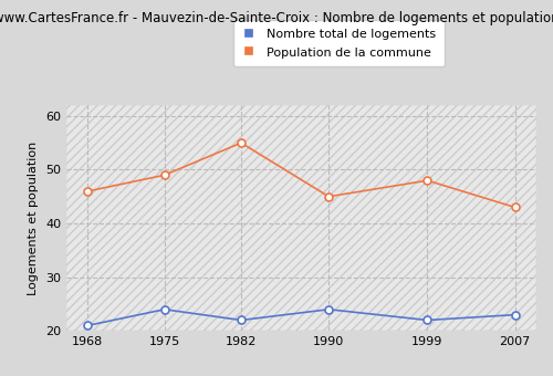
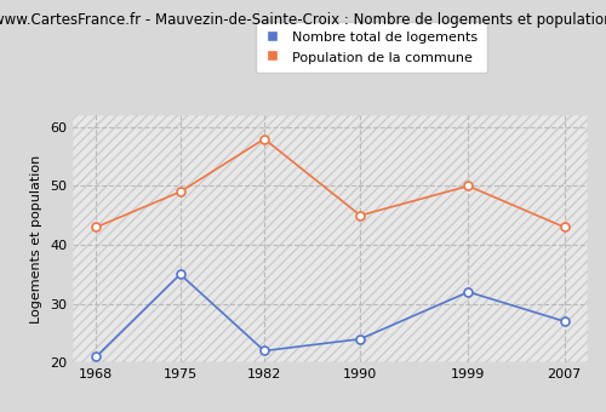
Population de la commune/1968: 46 -> 43
Nombre total de logements/1975: 24 -> 35
Population de la commune/1982: 55 -> 58
Nombre total de logements/1999: 22 -> 32
Population de la commune/1999: 48 -> 50
Nombre total de logements/2007: 23 -> 27
